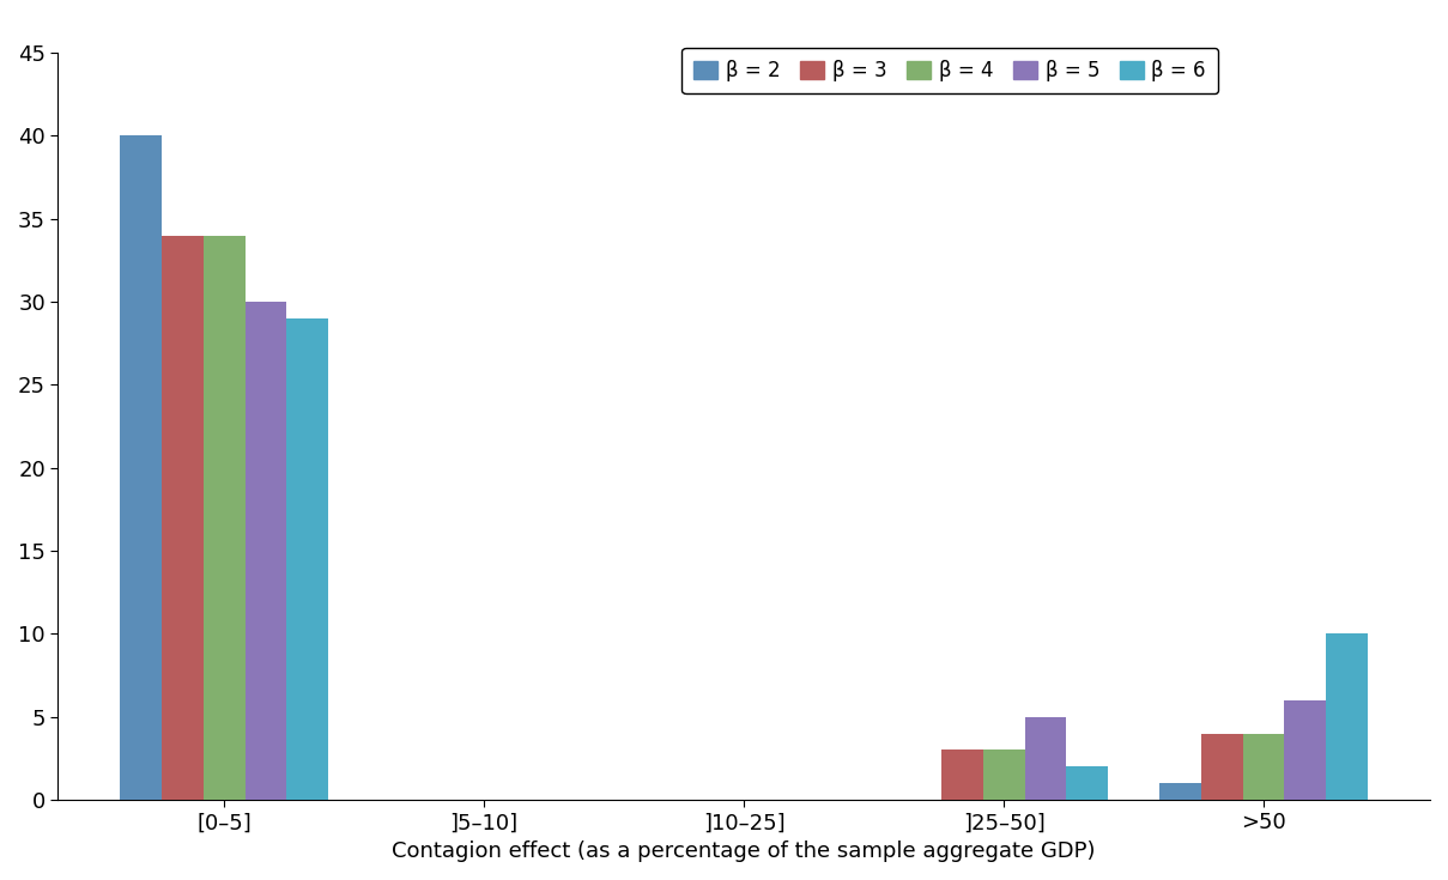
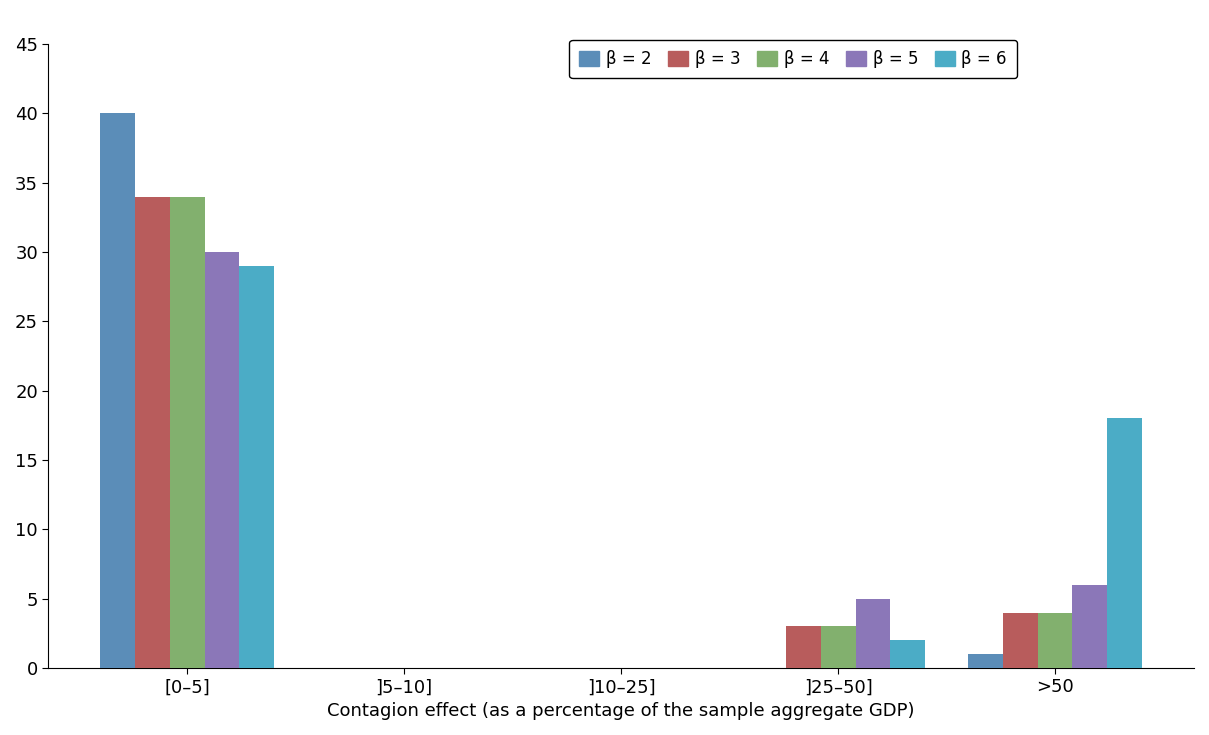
β = 6/>50: 10 -> 18
